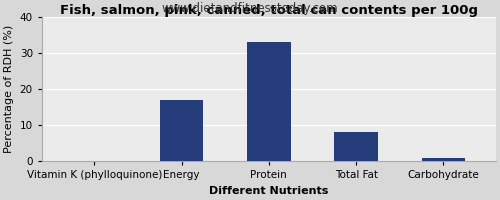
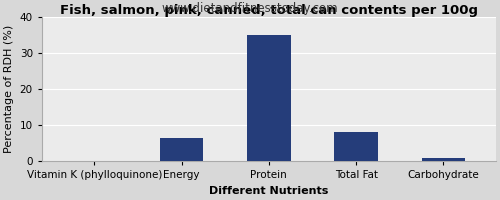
Energy: 17.0 -> 6.5
Protein: 33.0 -> 35.0
